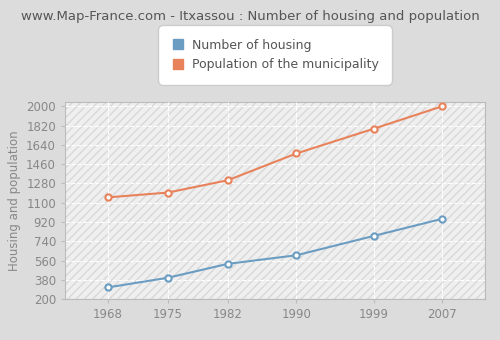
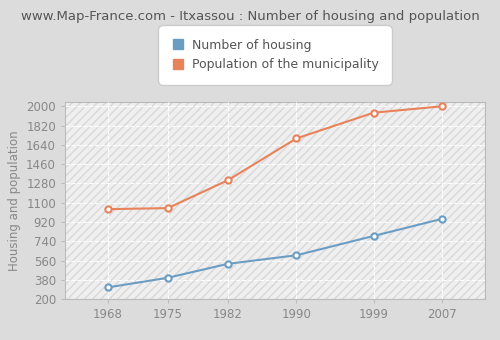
Population of the municipality/1968: 1150 -> 1040
Population of the municipality/1975: 1200 -> 1050
Population of the municipality/1990: 1560 -> 1700
Population of the municipality/1999: 1790 -> 1940
